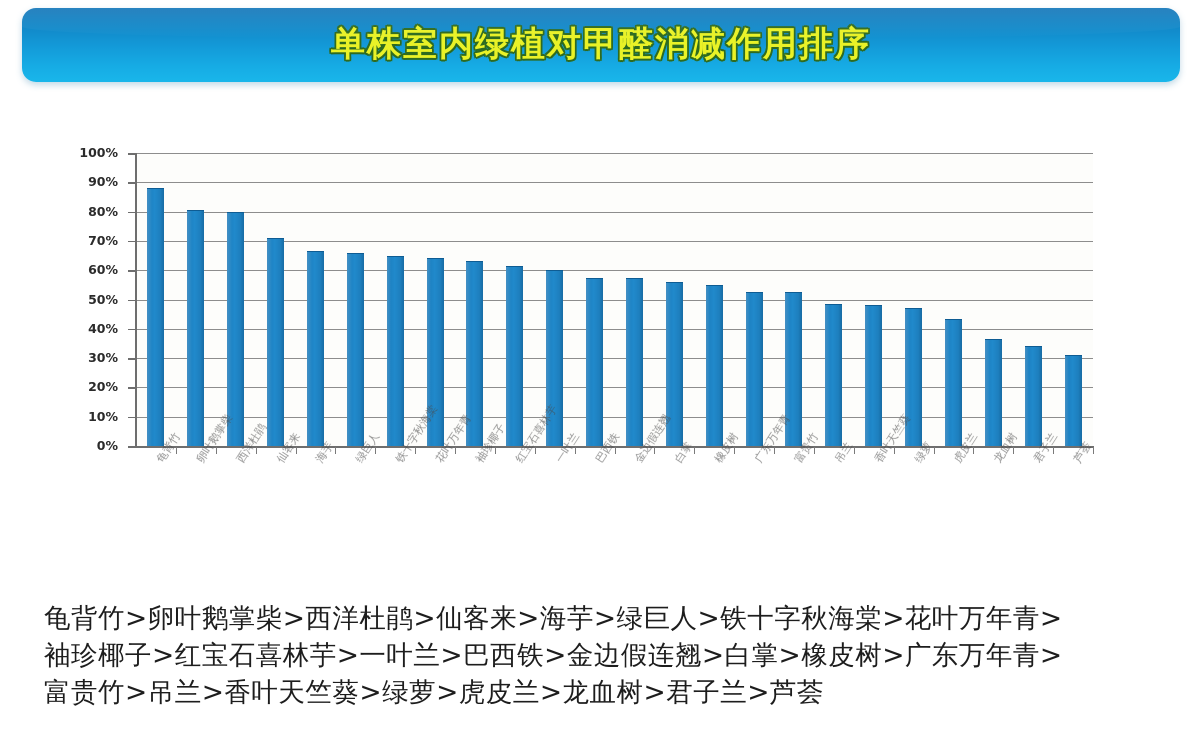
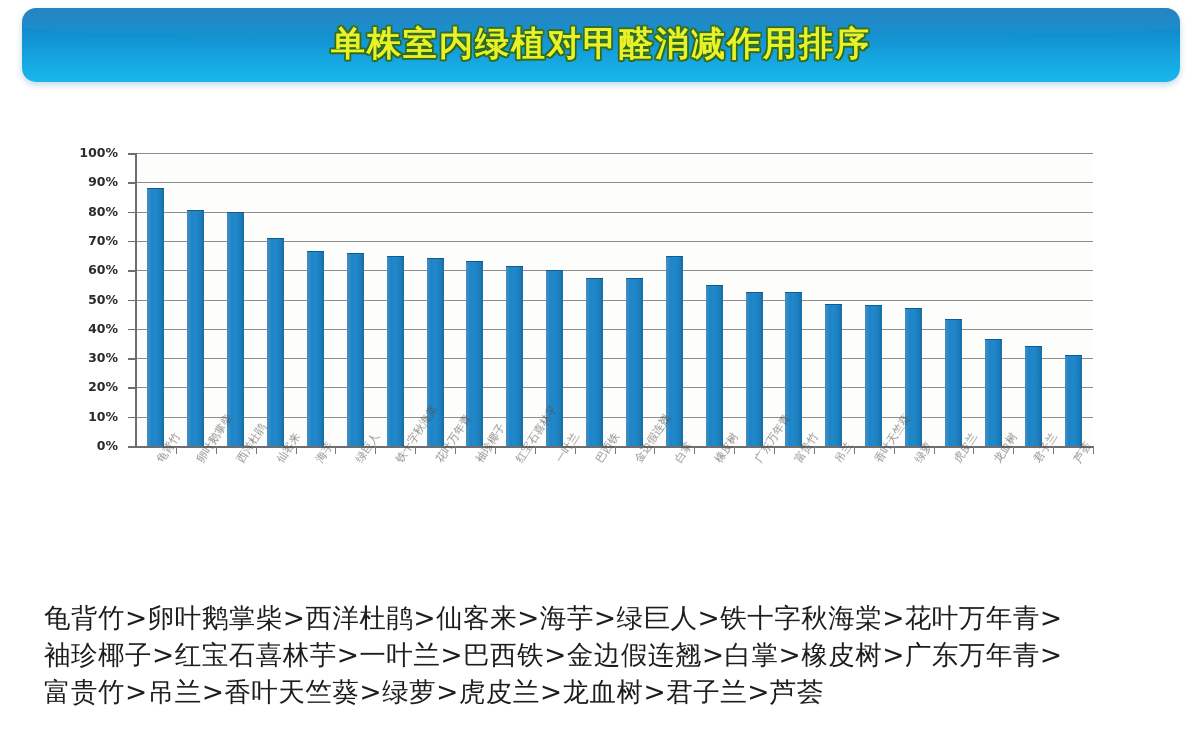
白掌: 56% -> 65%
